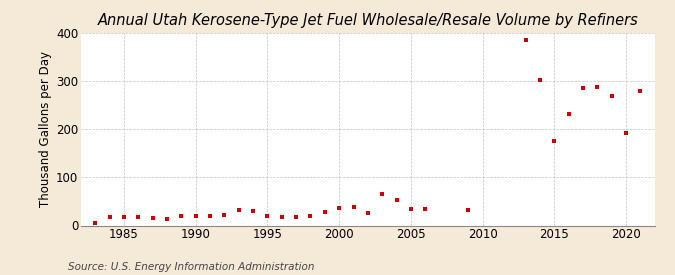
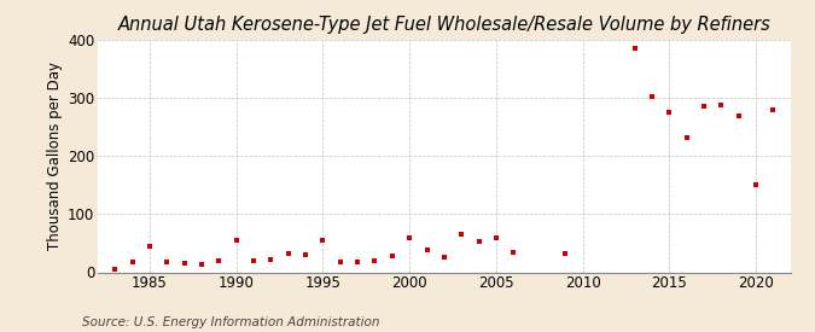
1985: 18 -> 45
1990: 20 -> 55
1995: 19 -> 55
2000: 36 -> 60
2005: 35 -> 60
2015: 175 -> 275
2020: 192 -> 150
